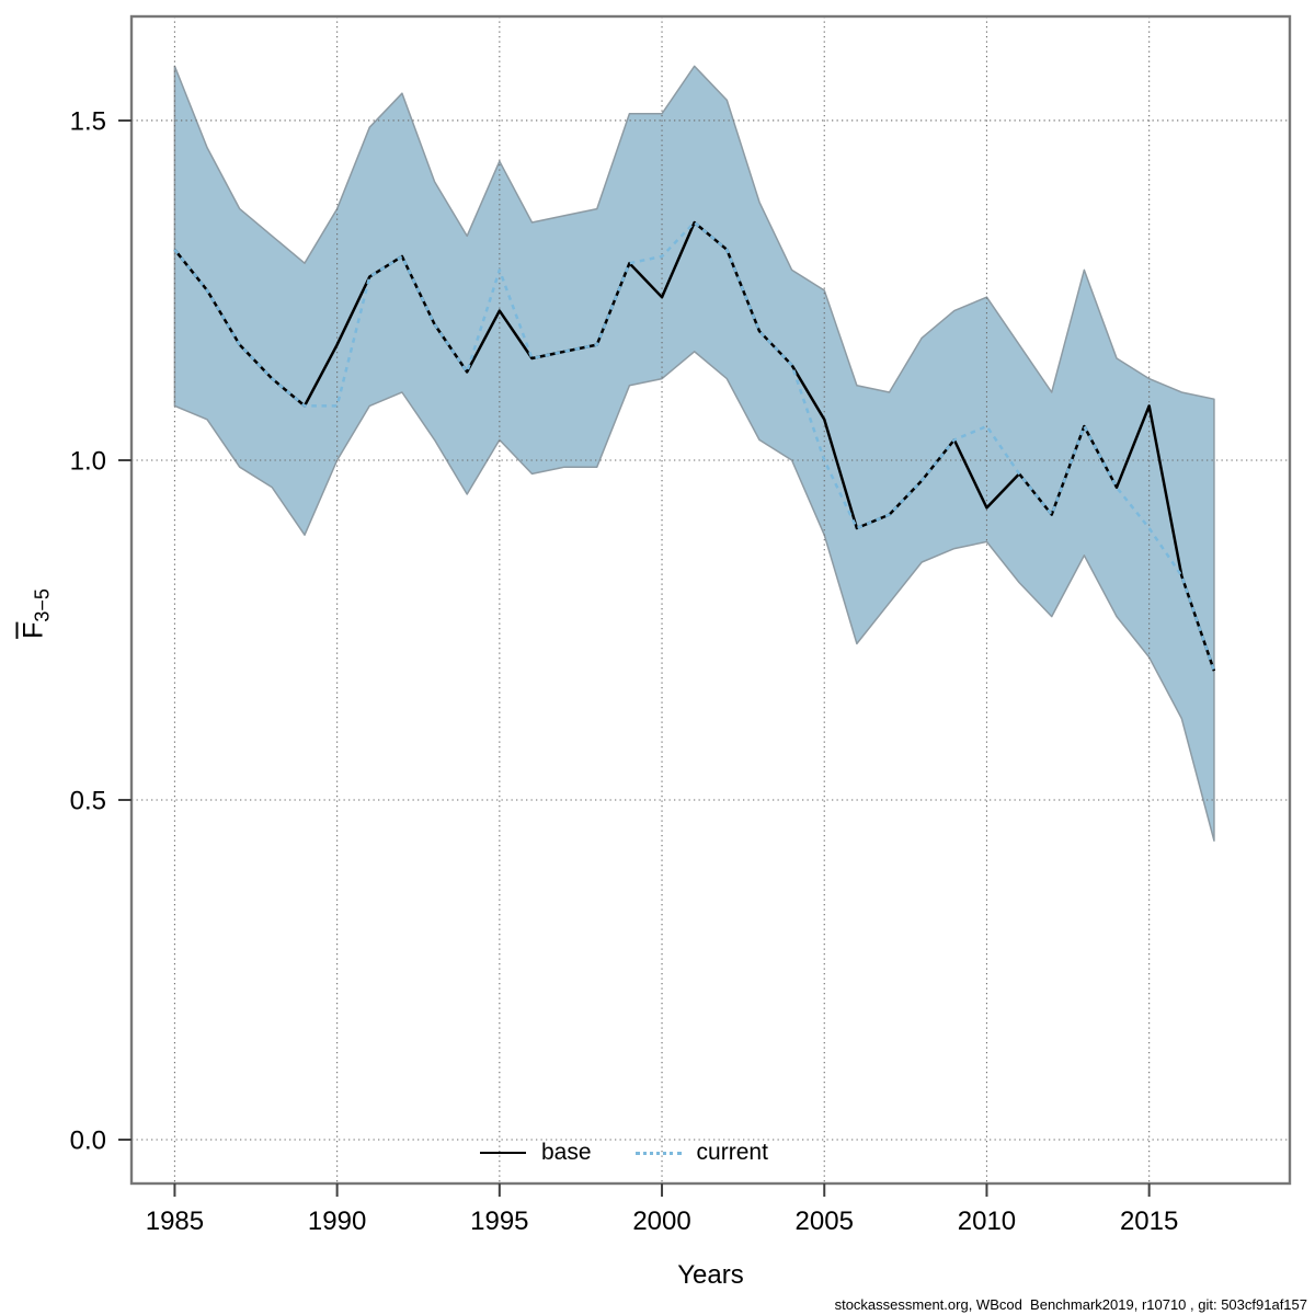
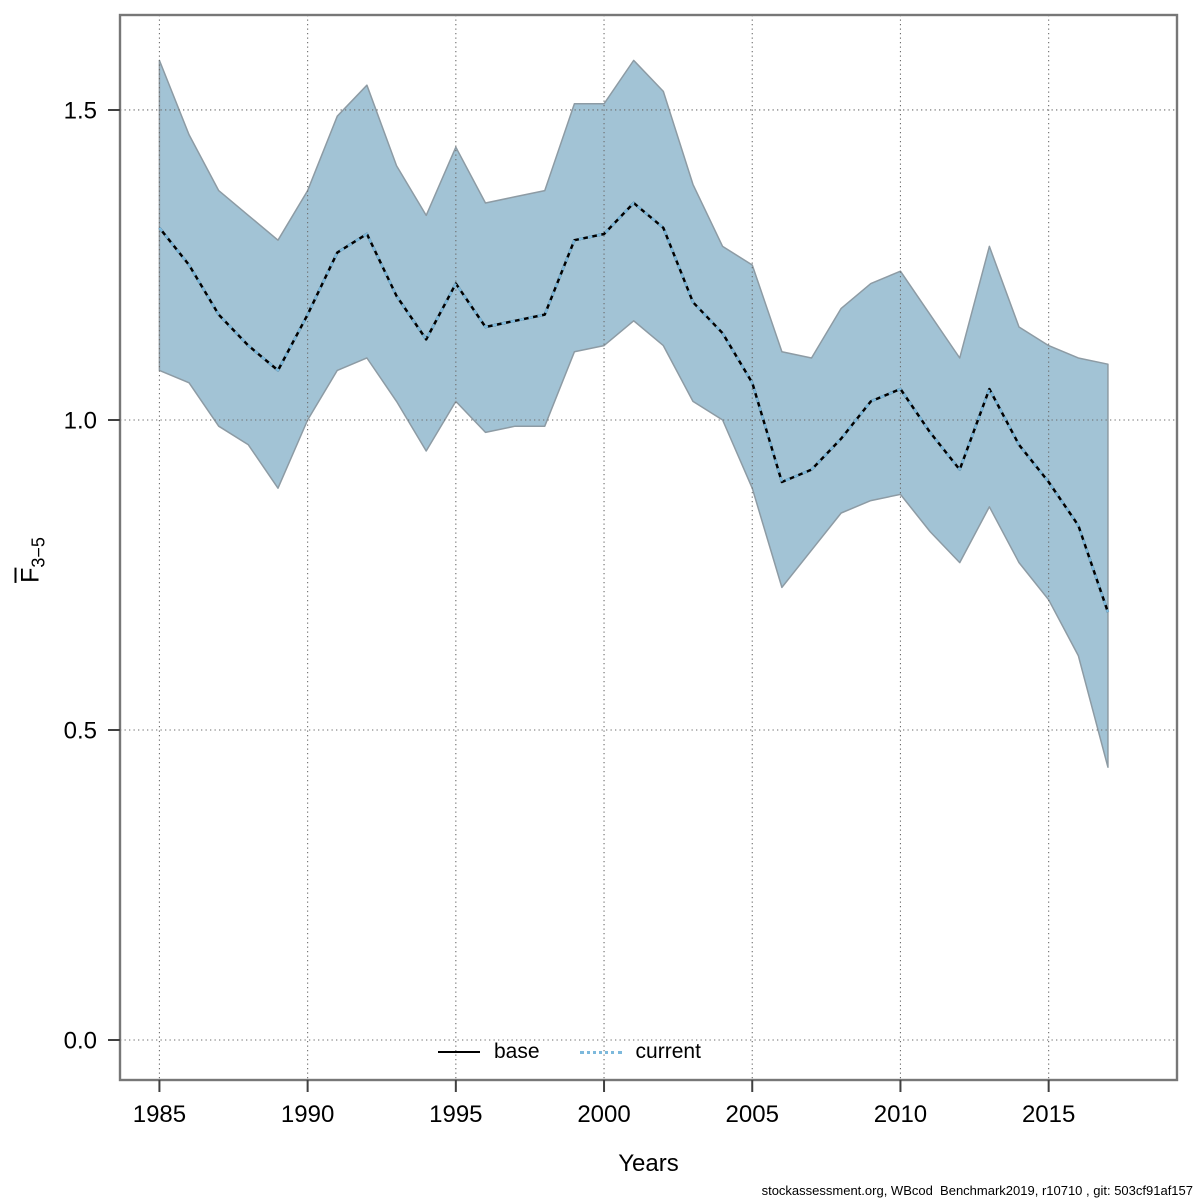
current/1990: 1.08 -> 1.17
current/1995: 1.28 -> 1.22
base/2000: 1.24 -> 1.30
current/2005: 1.00 -> 1.06
base/2010: 0.93 -> 1.05
base/2015: 1.08 -> 0.90
